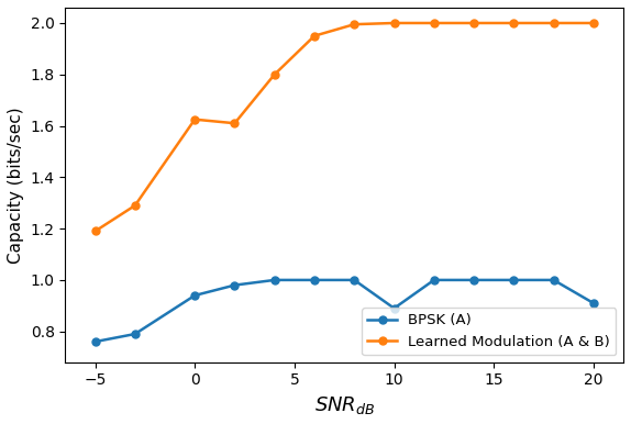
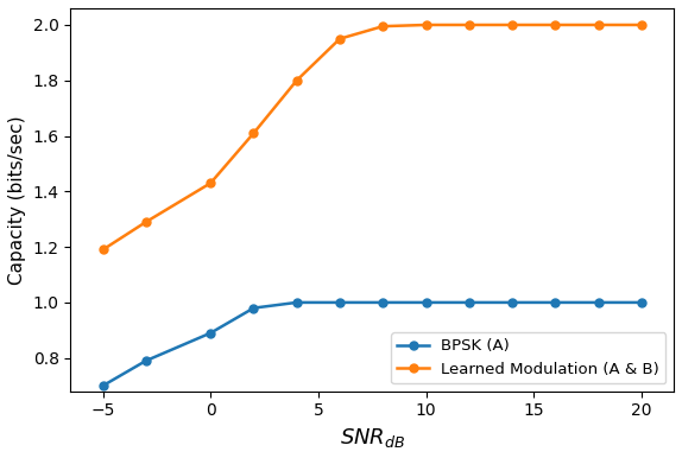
BPSK (A)/−5: 0.76 -> 0.70
BPSK (A)/0: 0.94 -> 0.89
Learned Modulation (A & B)/0: 1.625 -> 1.430
BPSK (A)/10: 0.89 -> 1.00
BPSK (A)/20: 0.91 -> 1.00
